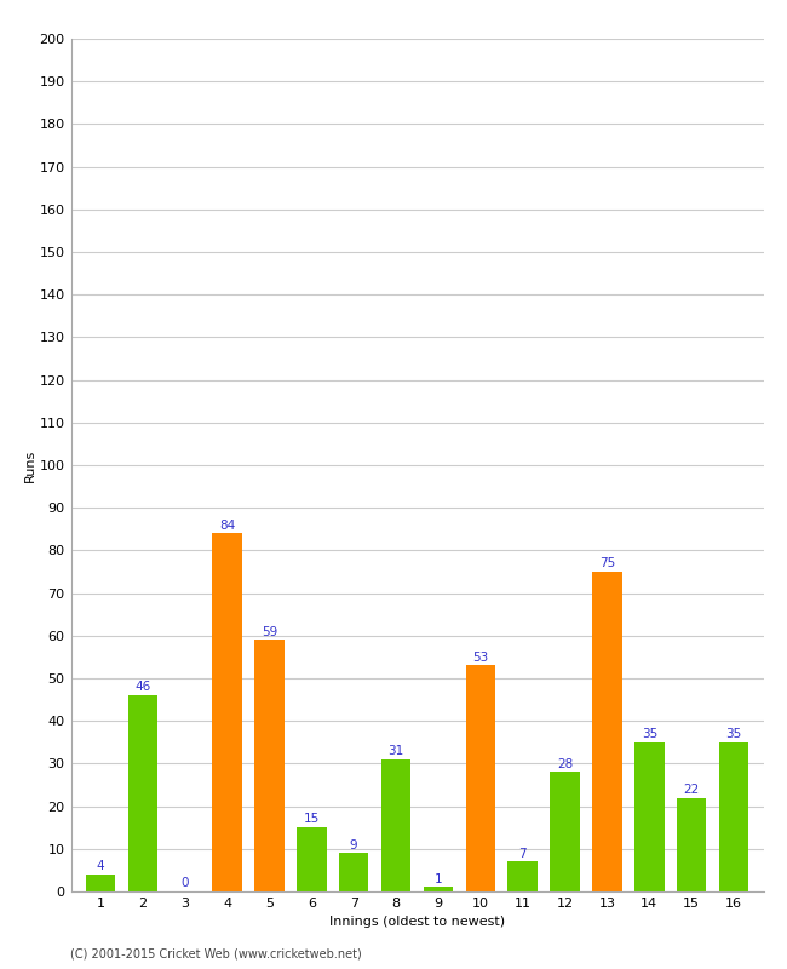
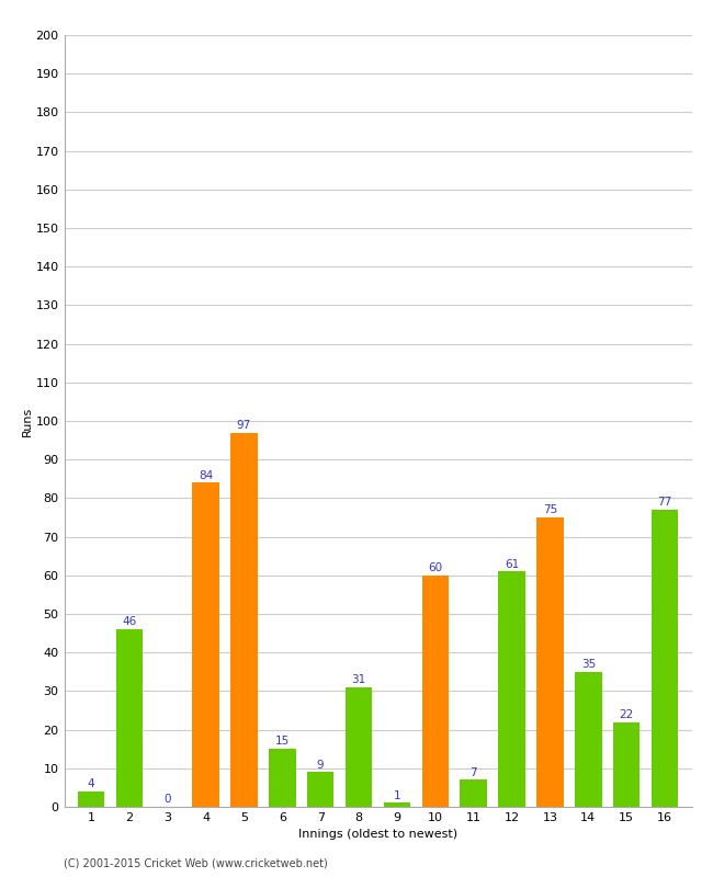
5: 59 -> 97
10: 53 -> 60
12: 28 -> 61
16: 35 -> 77
